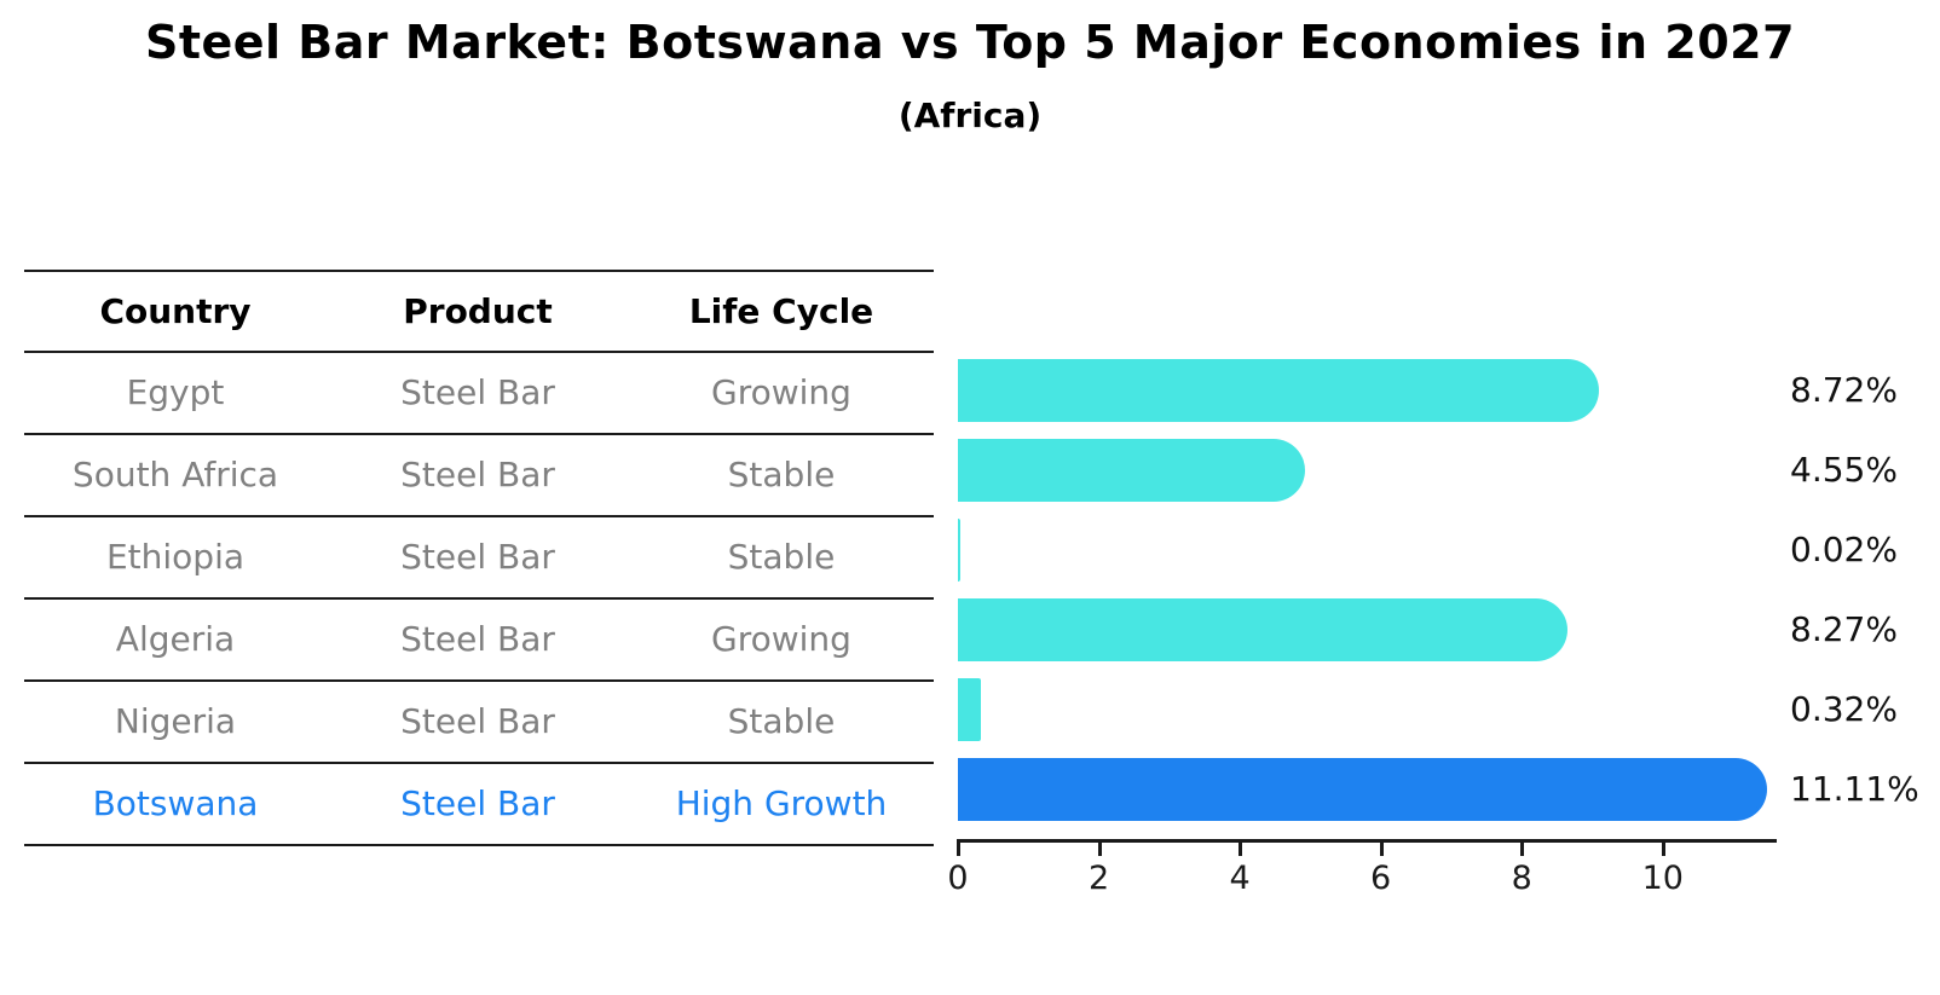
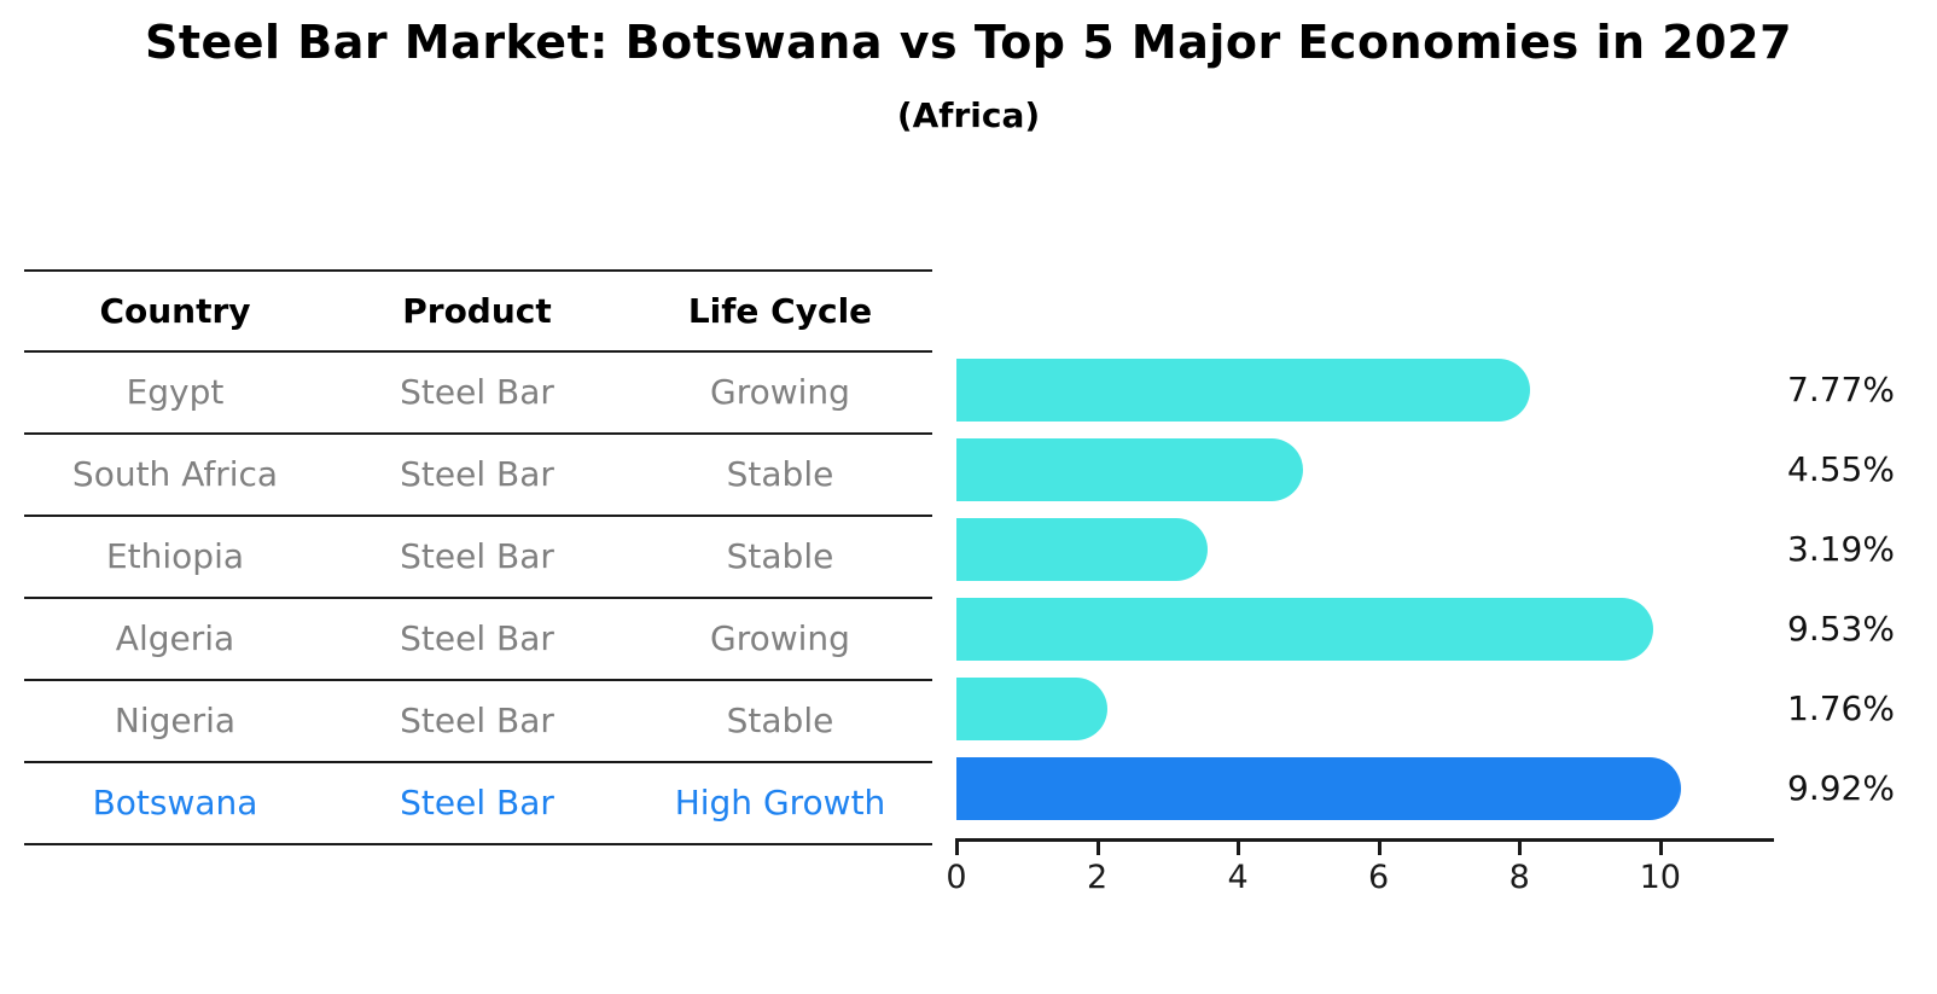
Egypt: 8.72% -> 7.77%
Ethiopia: 0.02% -> 3.19%
Algeria: 8.27% -> 9.53%
Nigeria: 0.32% -> 1.76%
Botswana: 11.11% -> 9.92%
